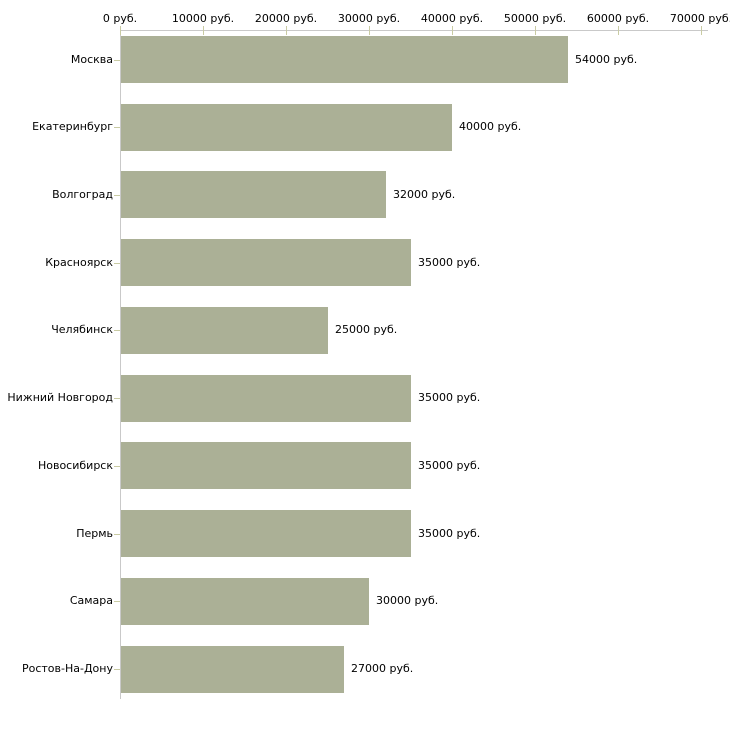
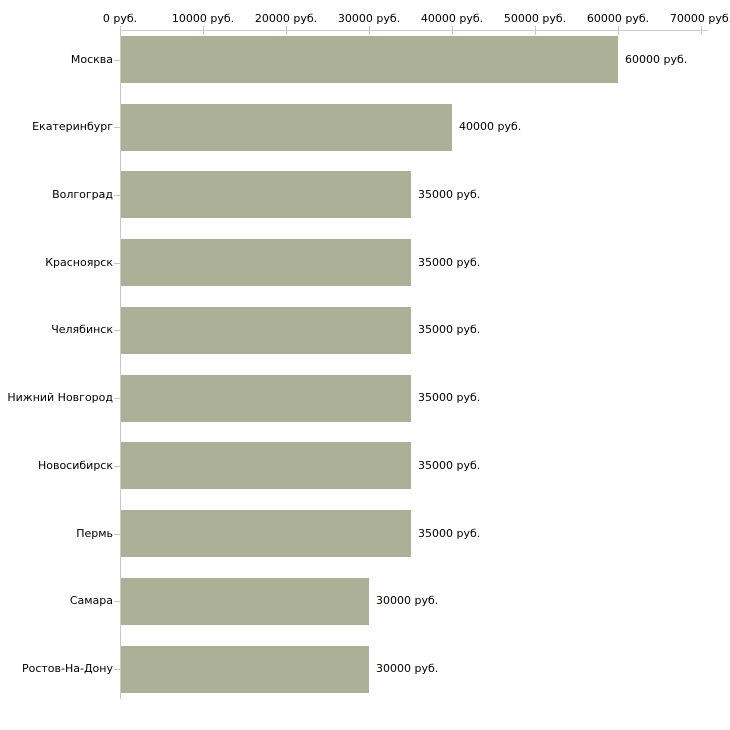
Москва: 54000 -> 60000
Волгоград: 32000 -> 35000
Челябинск: 25000 -> 35000
Ростов-На-Дону: 27000 -> 30000
